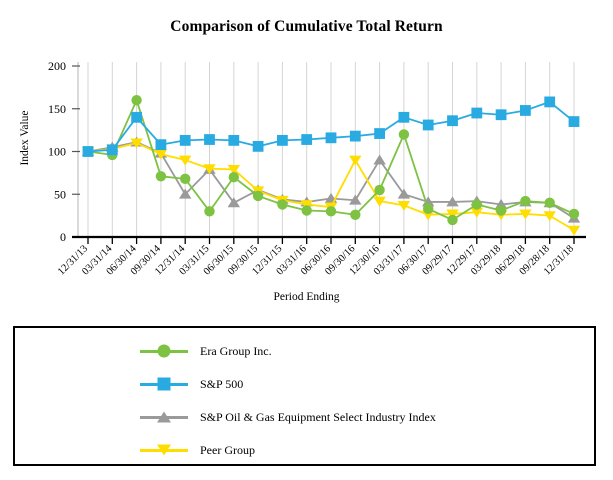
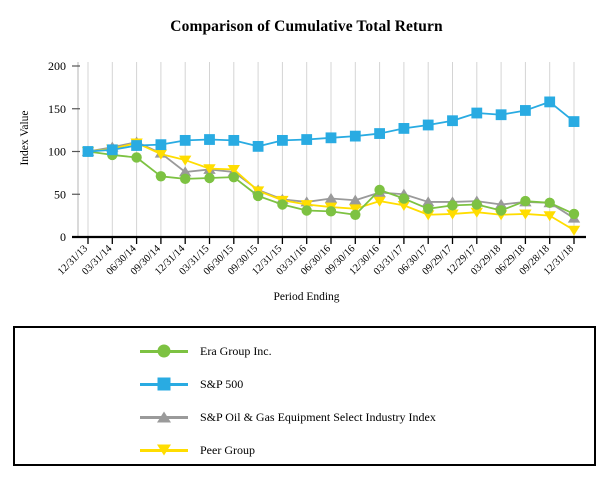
Era Group Inc./06/30/14: 160 -> 90
S&P 500/06/30/14: 140 -> 110
S&P Oil & Gas Equipment Select Industry Index/12/31/14: 50 -> 80
Era Group Inc./03/31/15: 30 -> 70
S&P Oil & Gas Equipment Select Industry Index/06/30/15: 40 -> 80
Peer Group/09/30/16: 90 -> 30
S&P Oil & Gas Equipment Select Industry Index/12/30/16: 90 -> 50
Era Group Inc./03/31/17: 120 -> 40
S&P 500/03/31/17: 140 -> 130
Era Group Inc./09/29/17: 20 -> 40
